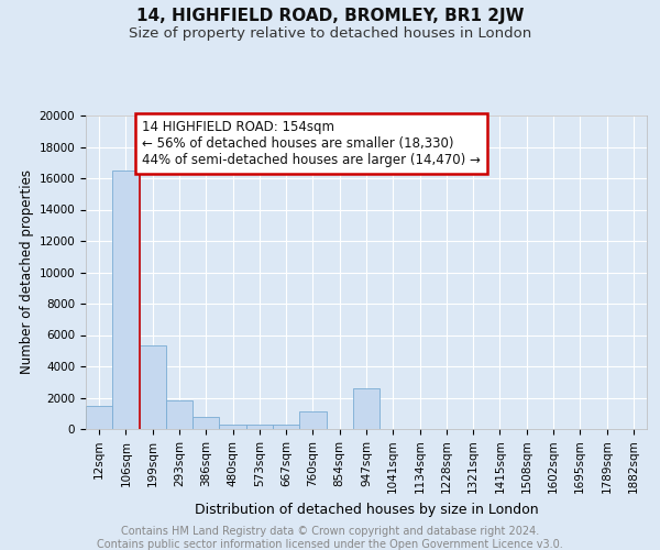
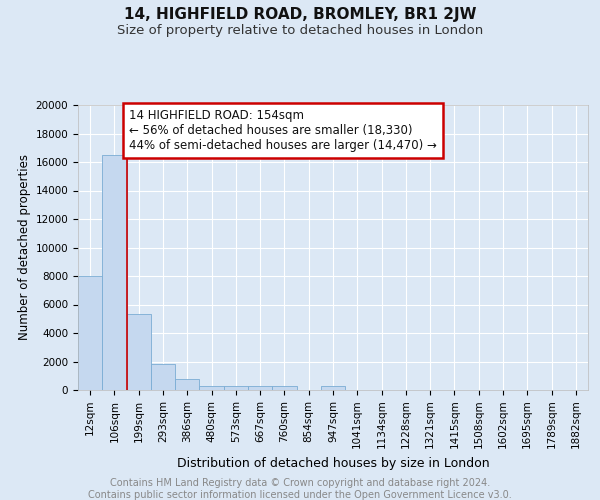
12sqm: 1500 -> 8000
760sqm: 1100 -> 300
947sqm: 2600 -> 300
